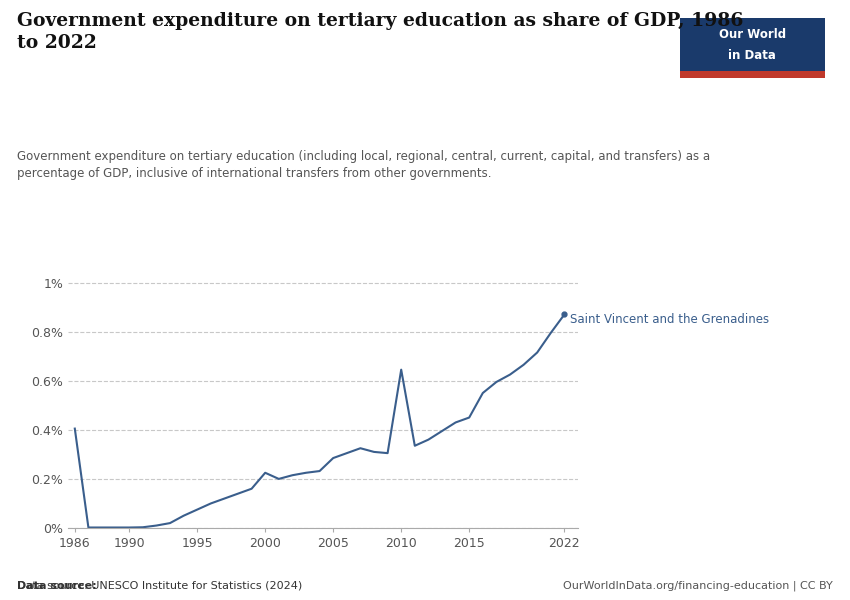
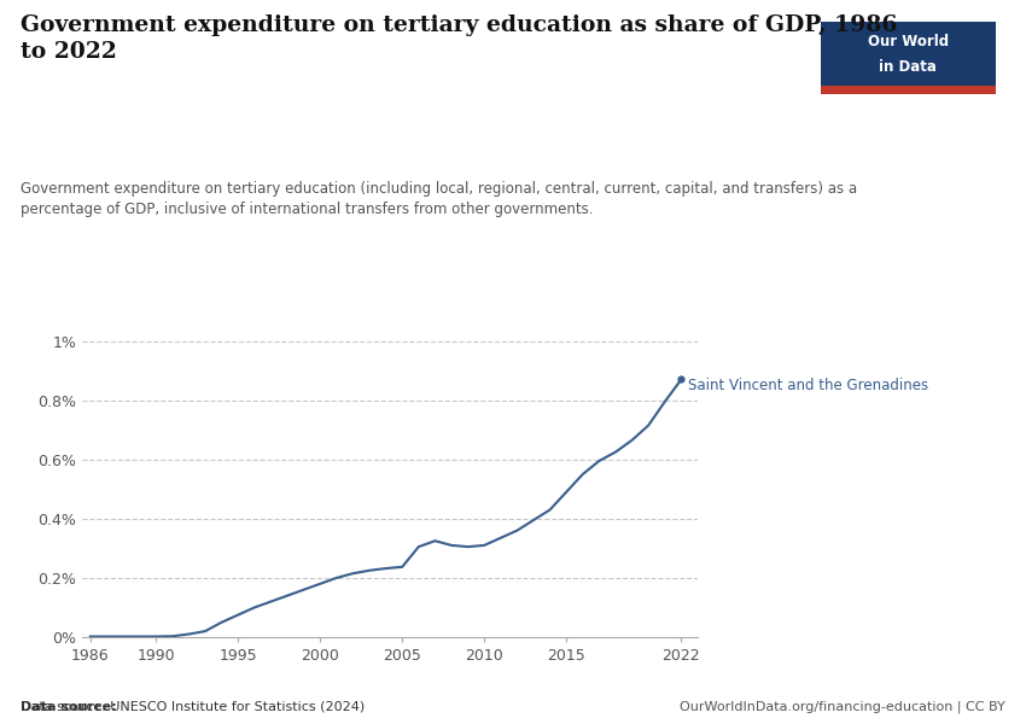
1986: 0.405% -> 0.002%
2000: 0.225% -> 0.180%
2005: 0.285% -> 0.237%
2010: 0.645% -> 0.310%
2015: 0.450% -> 0.490%
